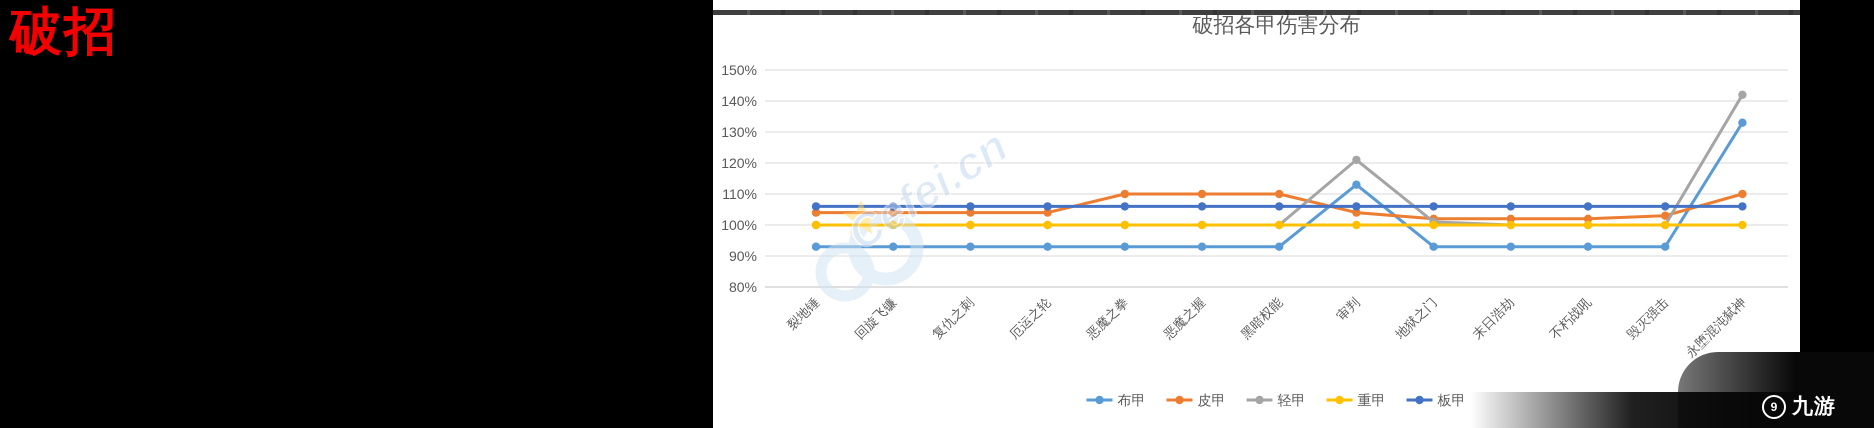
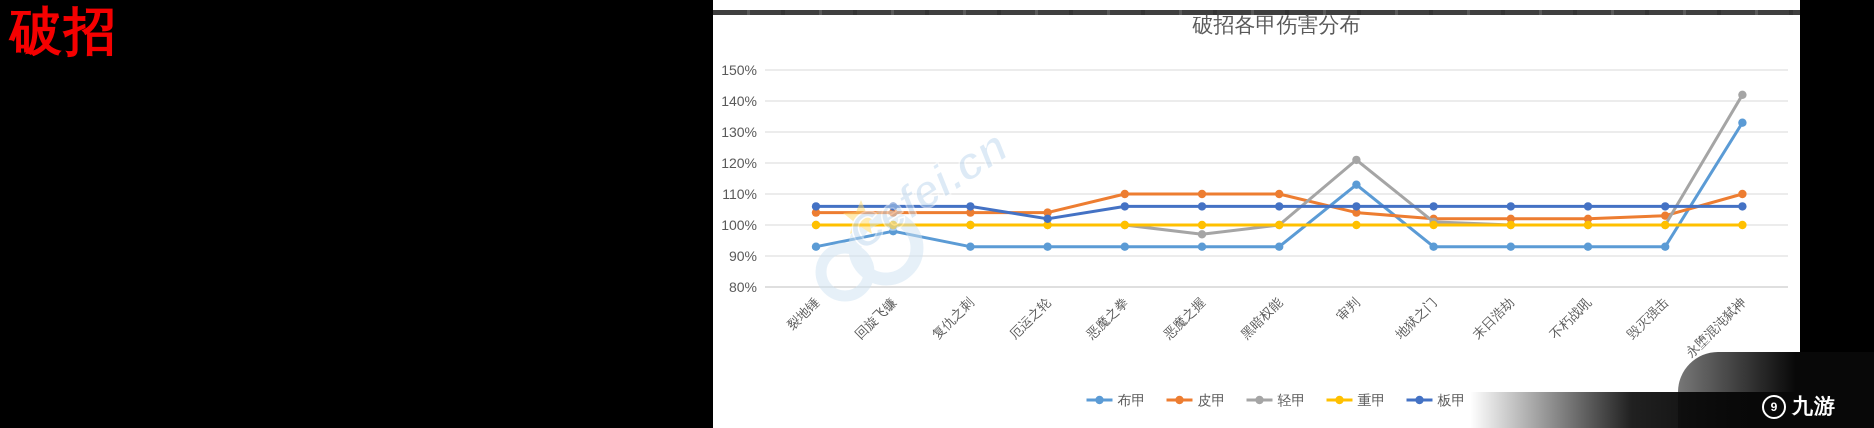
布甲/回旋飞镰: 93% -> 98%
板甲/厄运之轮: 106% -> 102%
轻甲/恶魔之握: 100% -> 97%
